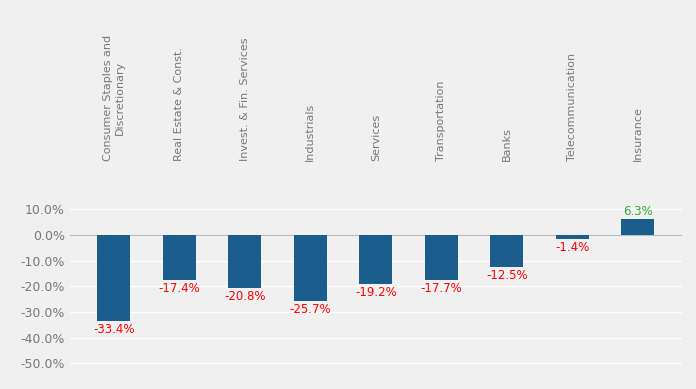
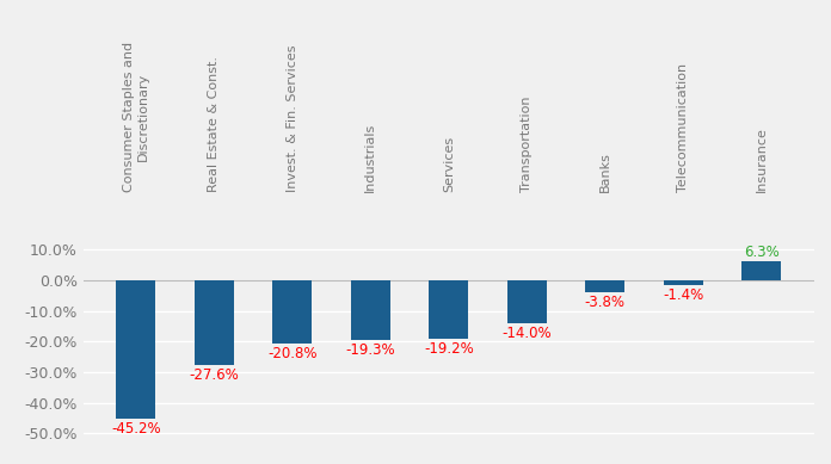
Consumer Staples and Discretionary: -33.4% -> -45.2%
Real Estate & Const.: -17.4% -> -27.6%
Industrials: -25.7% -> -19.3%
Transportation: -17.7% -> -14.0%
Banks: -12.5% -> -3.8%
